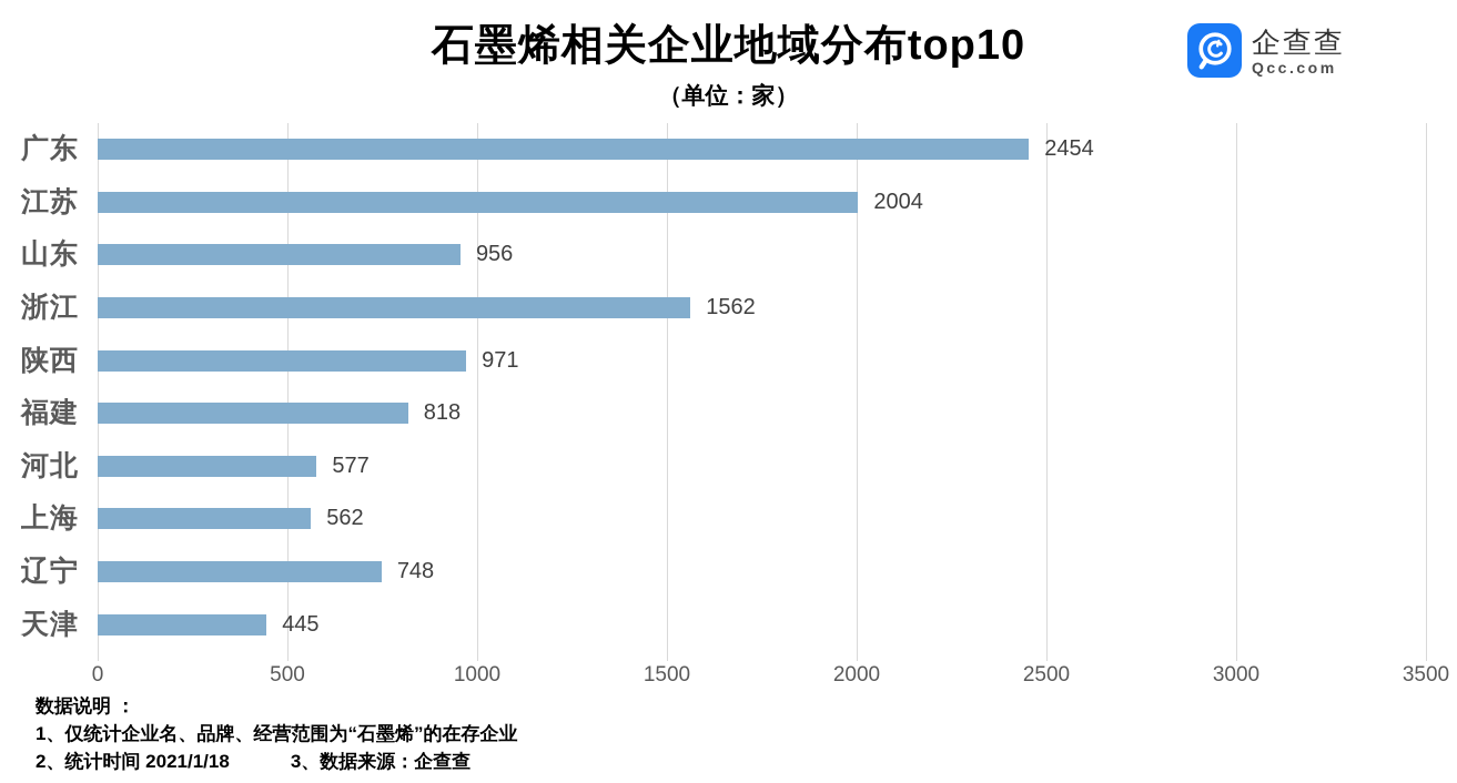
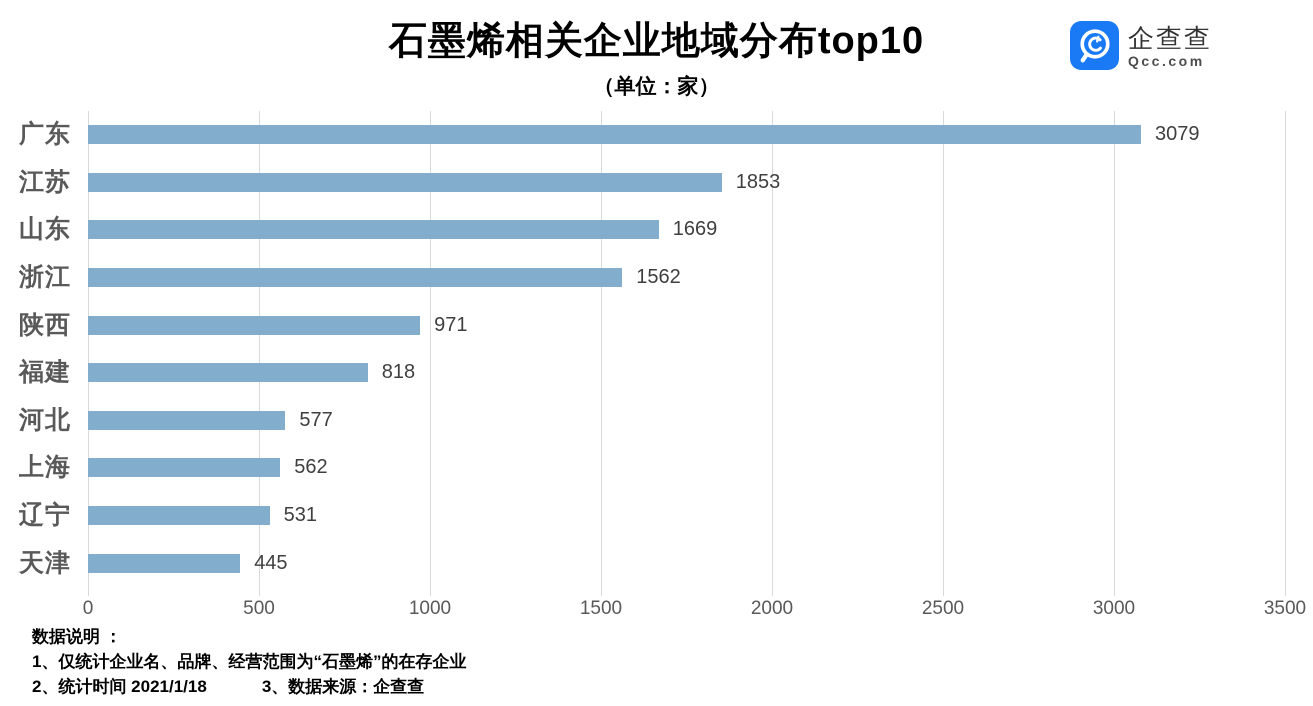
广东: 2454 -> 3079
江苏: 2004 -> 1853
山东: 956 -> 1669
辽宁: 748 -> 531
